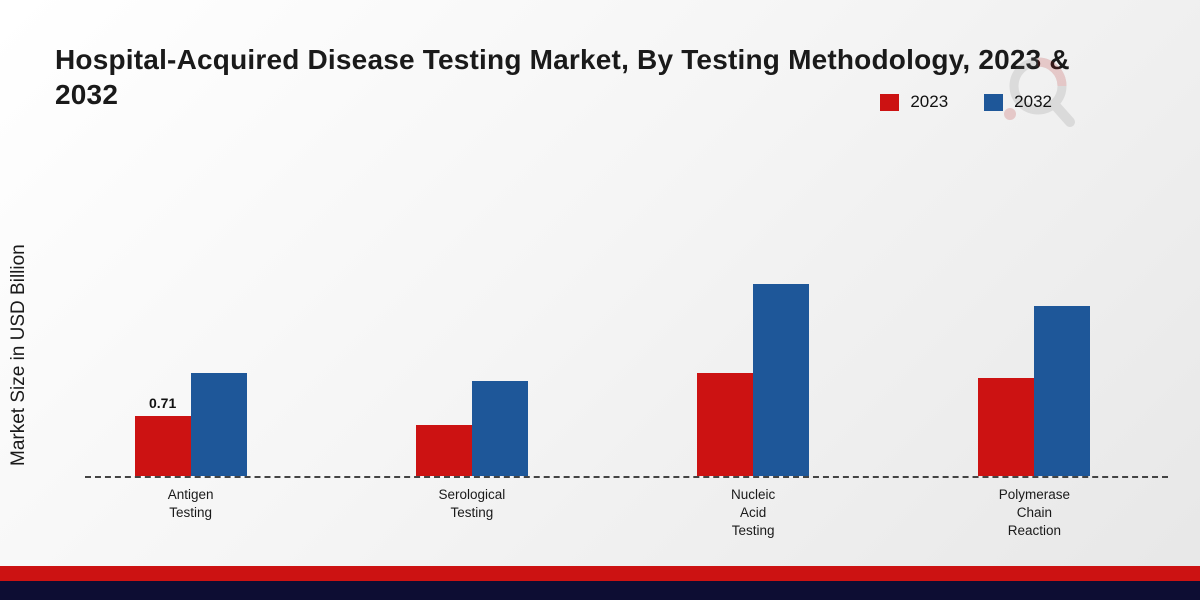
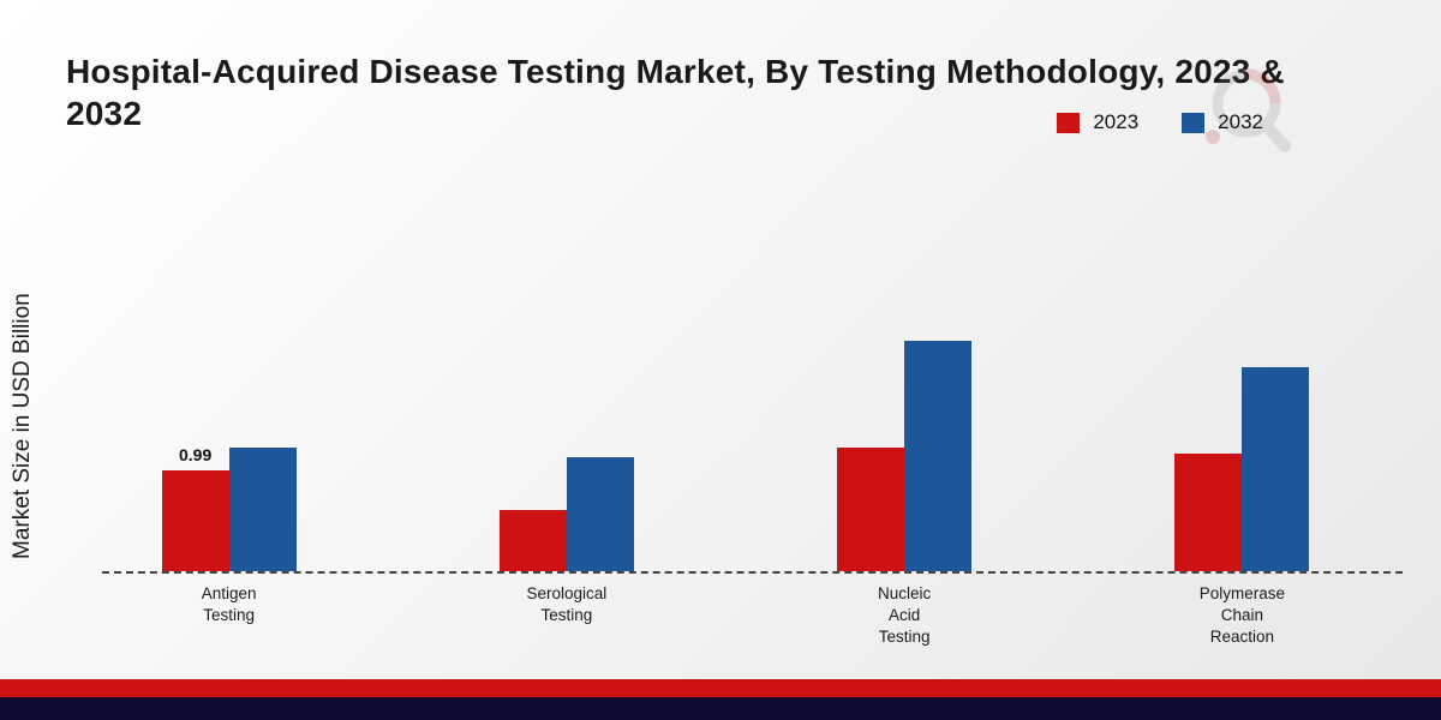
2023/Antigen Testing: 0.71 -> 0.99
